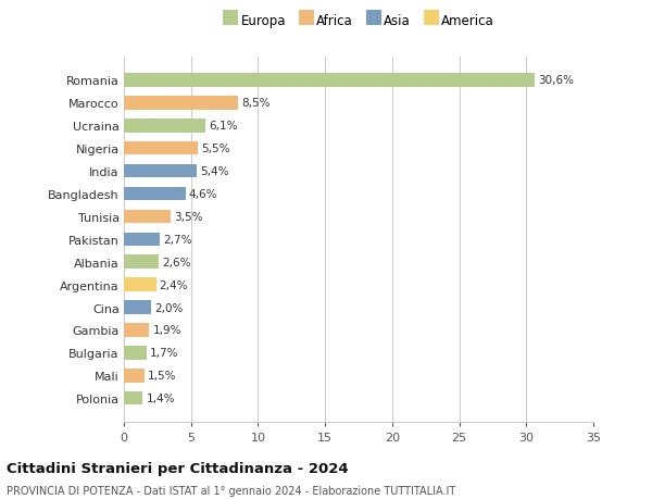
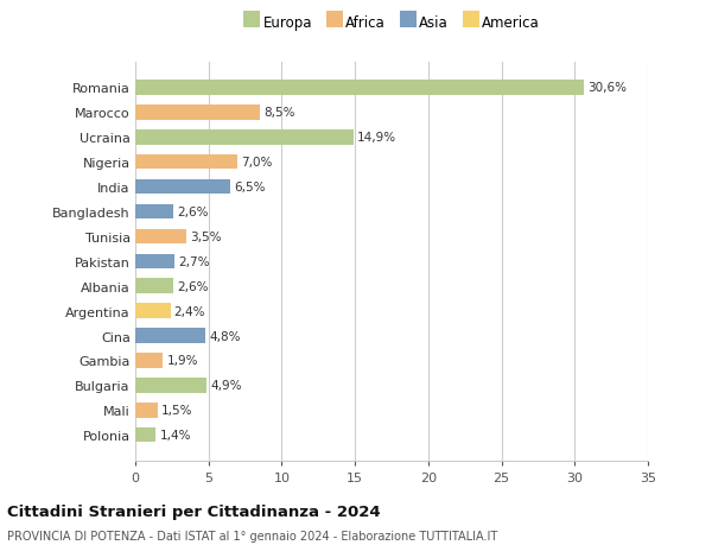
Ucraina: 6,1% -> 14,9%
Nigeria: 5,5% -> 7,0%
India: 5,4% -> 6,5%
Bangladesh: 4,6% -> 2,6%
Cina: 2,0% -> 4,8%
Bulgaria: 1,7% -> 4,9%
